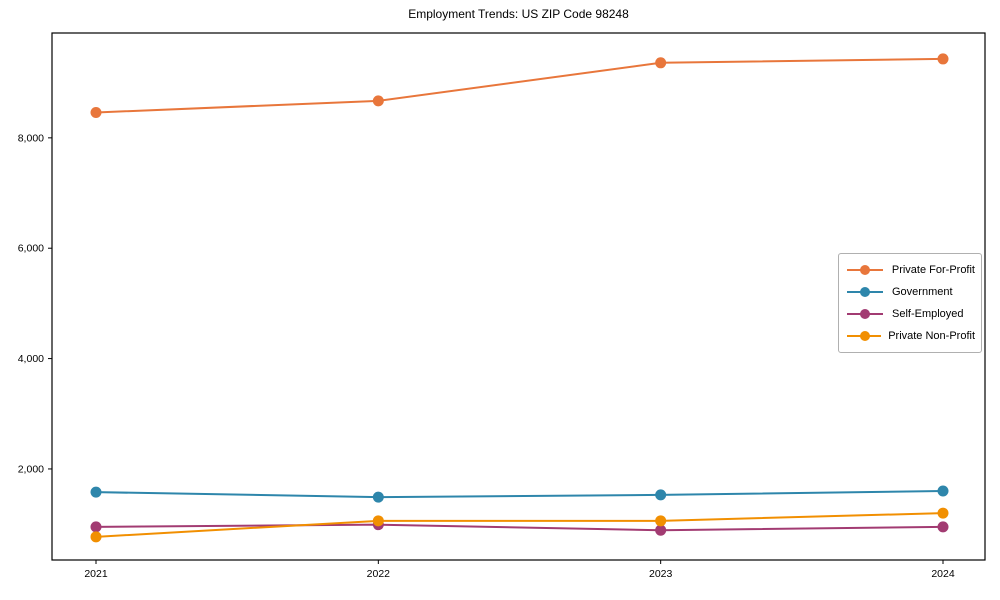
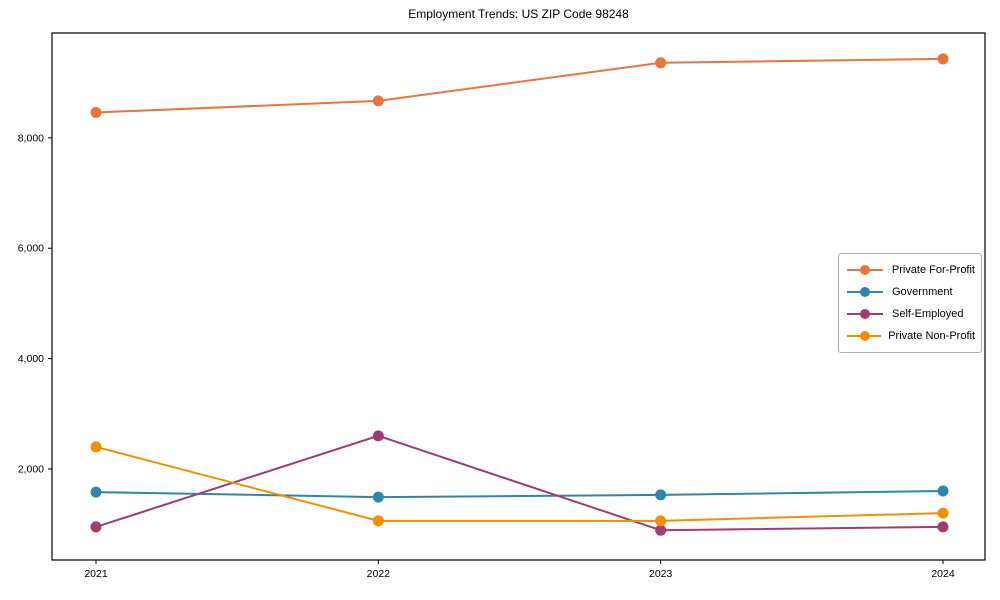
Private Non-Profit/2021: 800 -> 2400
Self-Employed/2022: 1000 -> 2600
